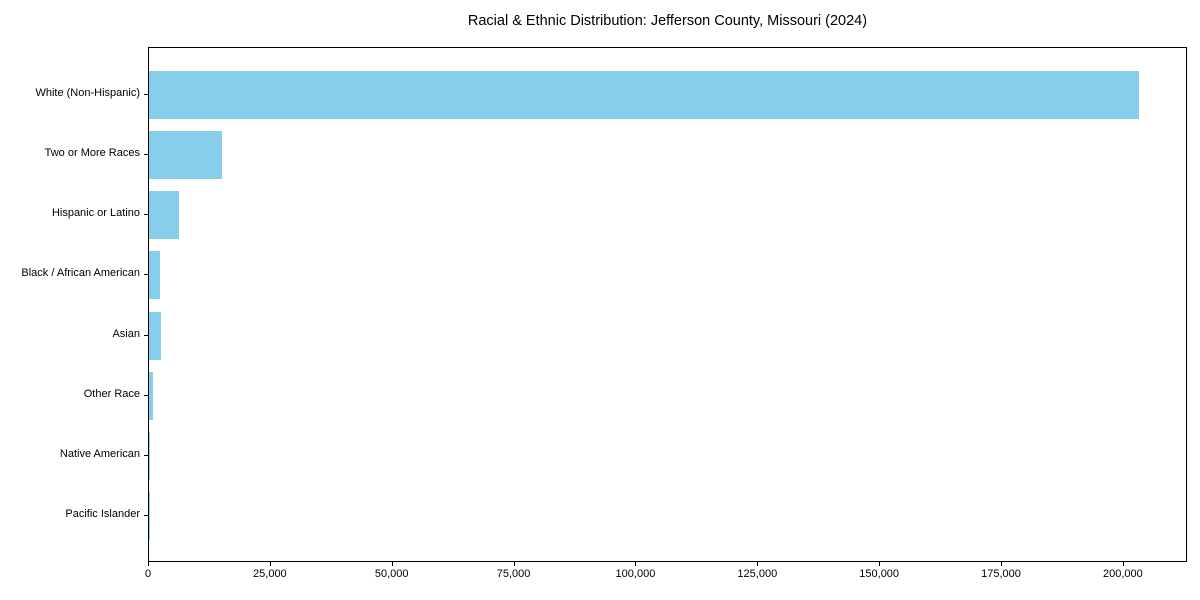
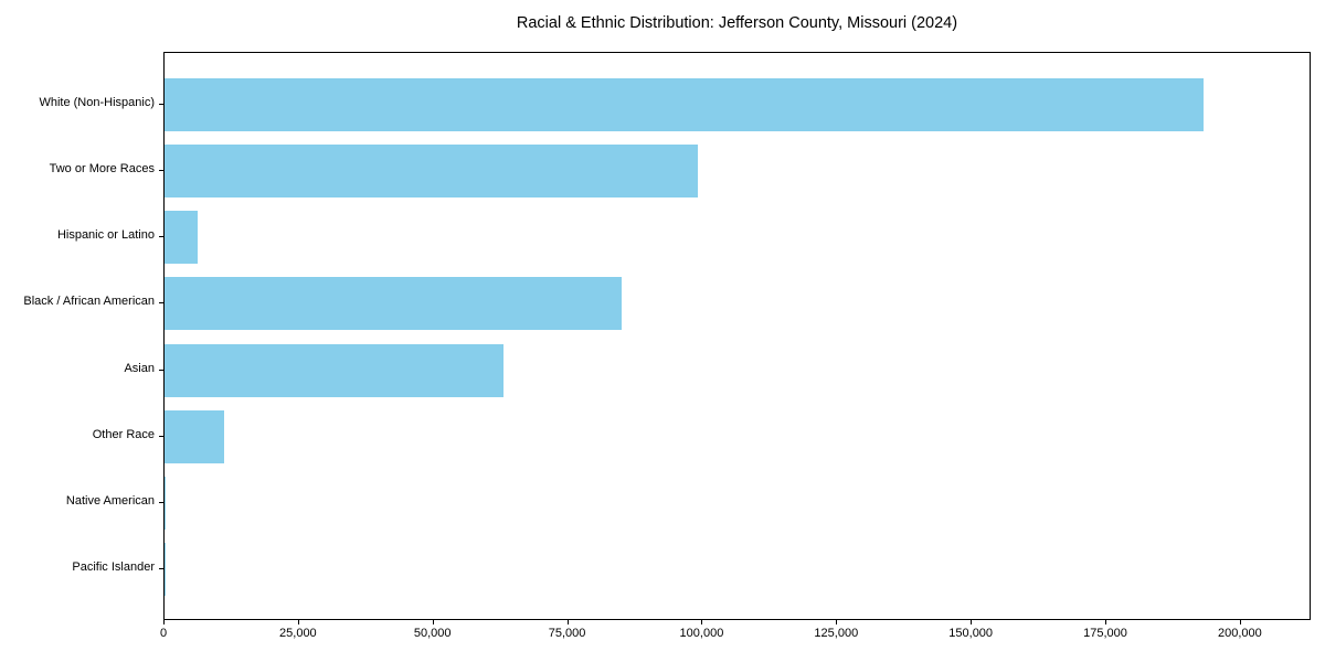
White (Non-Hispanic): 203000 -> 193000
Two or More Races: 15000 -> 99000
Black / African American: 2000 -> 85000
Asian: 2000 -> 63000
Other Race: 1000 -> 11000
